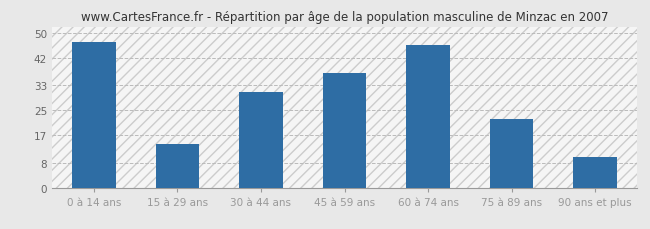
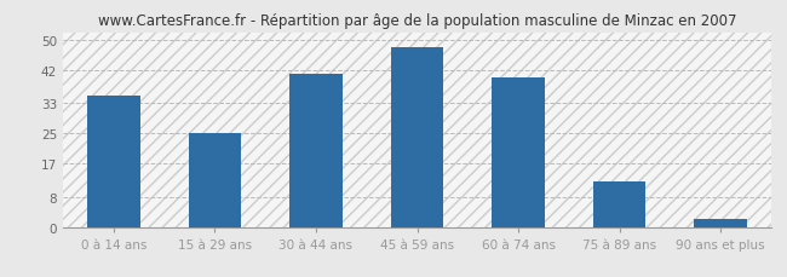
0 à 14 ans: 47 -> 35
15 à 29 ans: 14 -> 25
30 à 44 ans: 31 -> 41
45 à 59 ans: 37 -> 48
60 à 74 ans: 46 -> 40
75 à 89 ans: 22 -> 12
90 ans et plus: 10 -> 2
